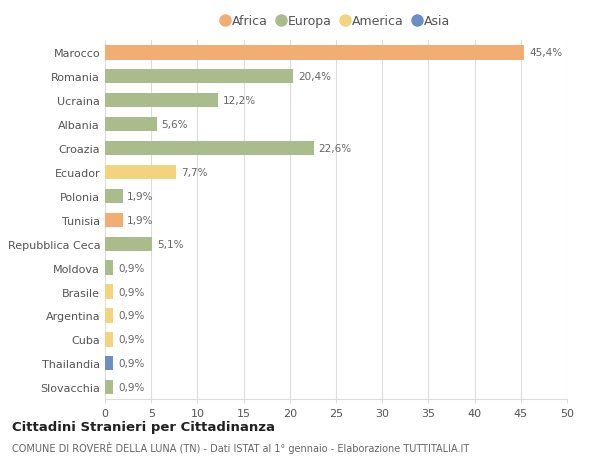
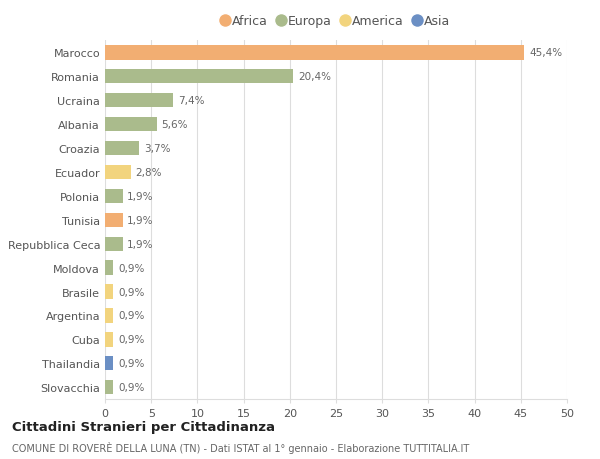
Ucraina: 12,2% -> 7,4%
Croazia: 22,6% -> 3,7%
Ecuador: 7,7% -> 2,8%
Repubblica Ceca: 5,1% -> 1,9%
